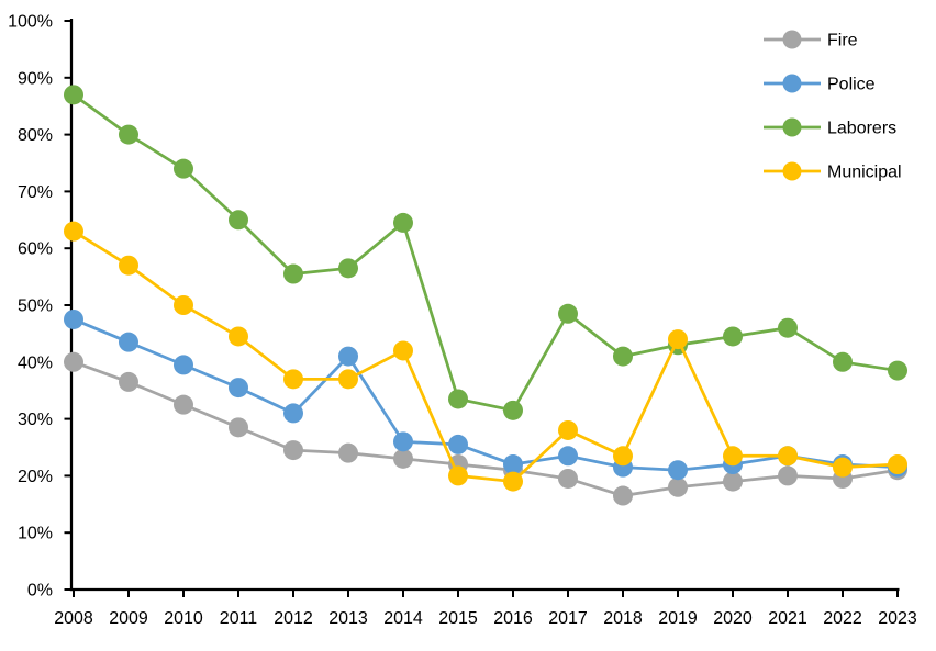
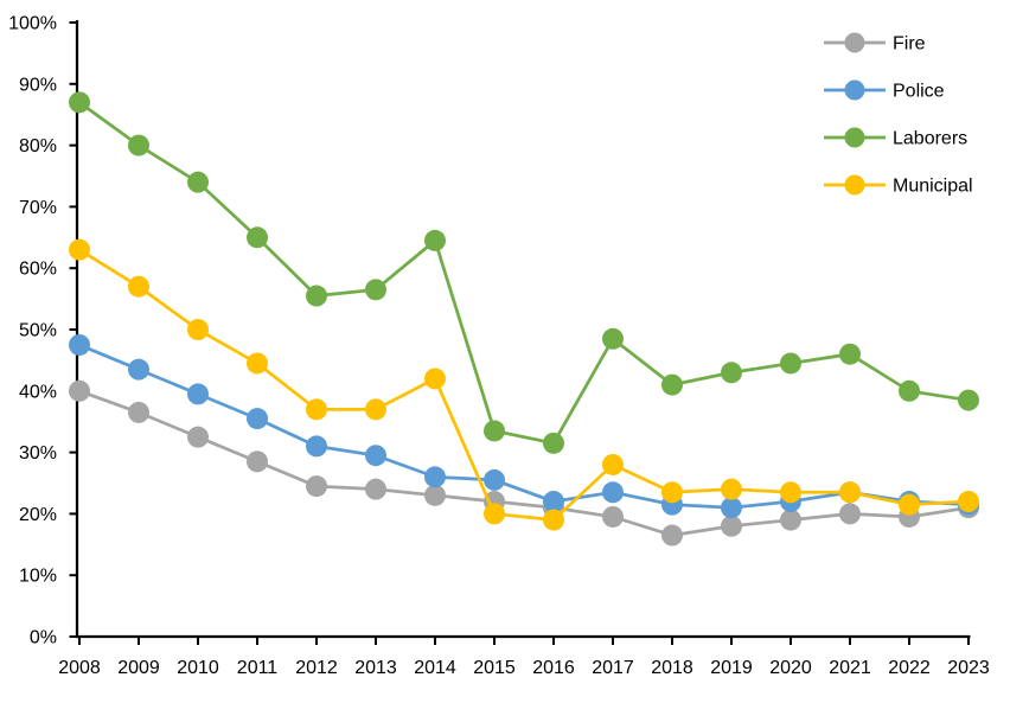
Police/2013: 41% -> 30%
Municipal/2019: 44% -> 24%
